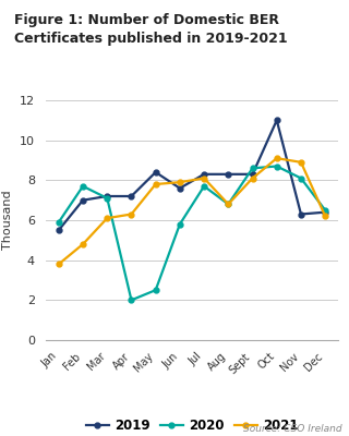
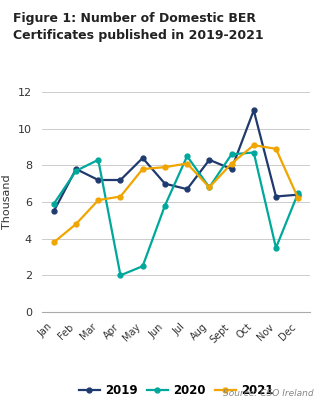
2019/Feb: 7.0 -> 7.8
2020/Mar: 7.1 -> 8.3
2019/Jun: 7.6 -> 7.0
2019/Jul: 8.3 -> 6.7
2020/Jul: 7.7 -> 8.5
2019/Sept: 8.3 -> 7.8
2020/Nov: 8.1 -> 3.5
